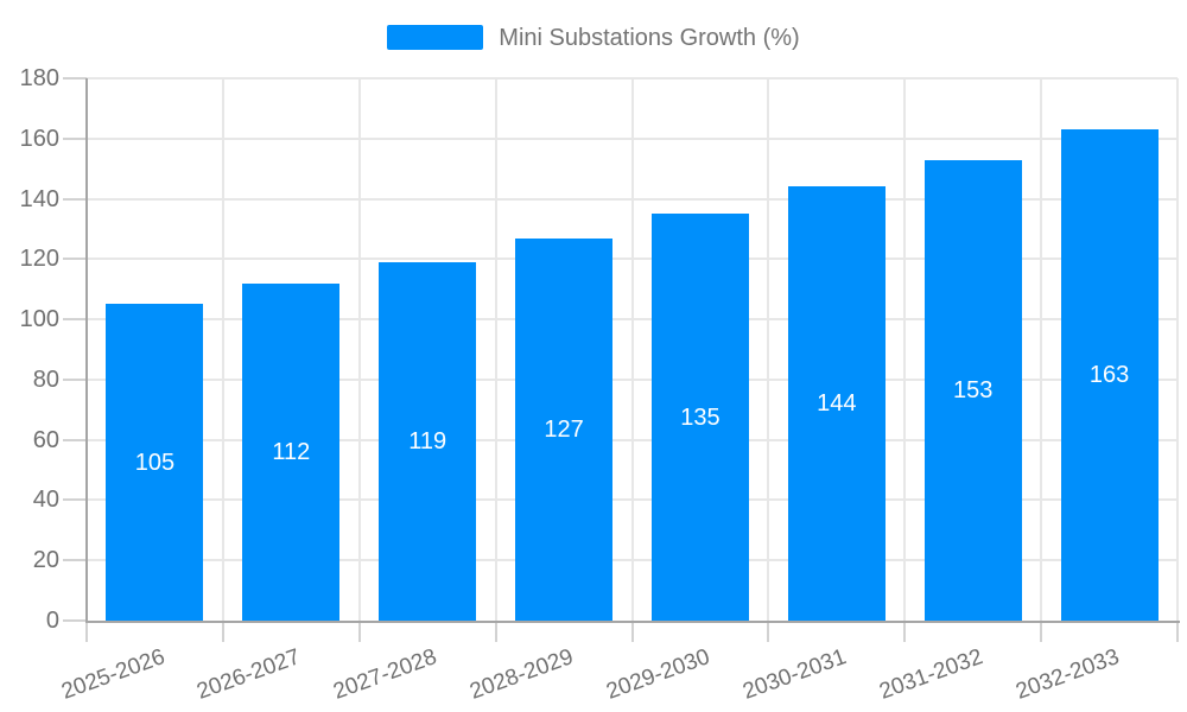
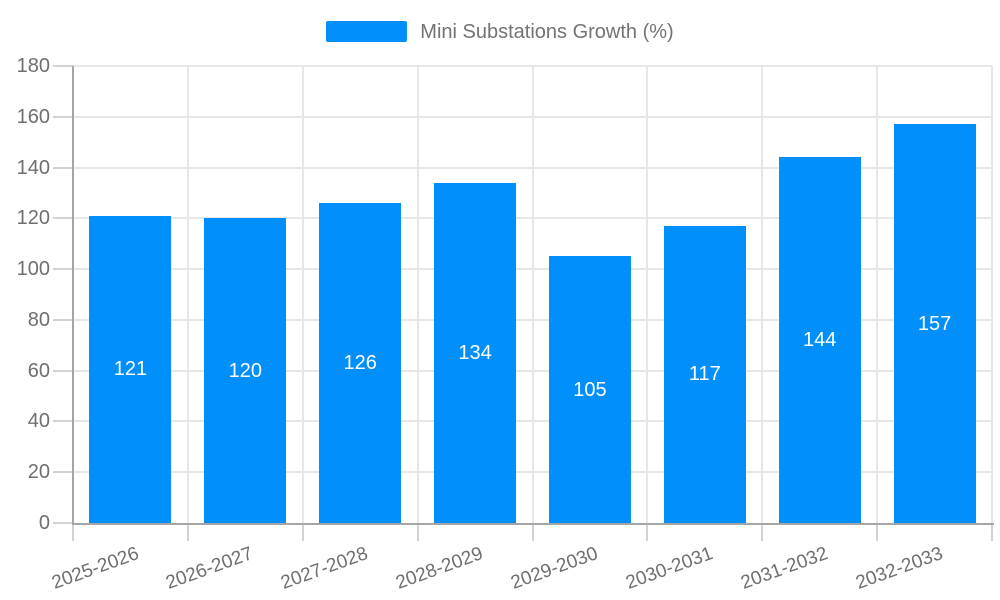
2025-2026: 105 -> 121
2026-2027: 112 -> 120
2027-2028: 119 -> 126
2028-2029: 127 -> 134
2029-2030: 135 -> 105
2030-2031: 144 -> 117
2031-2032: 153 -> 144
2032-2033: 163 -> 157
